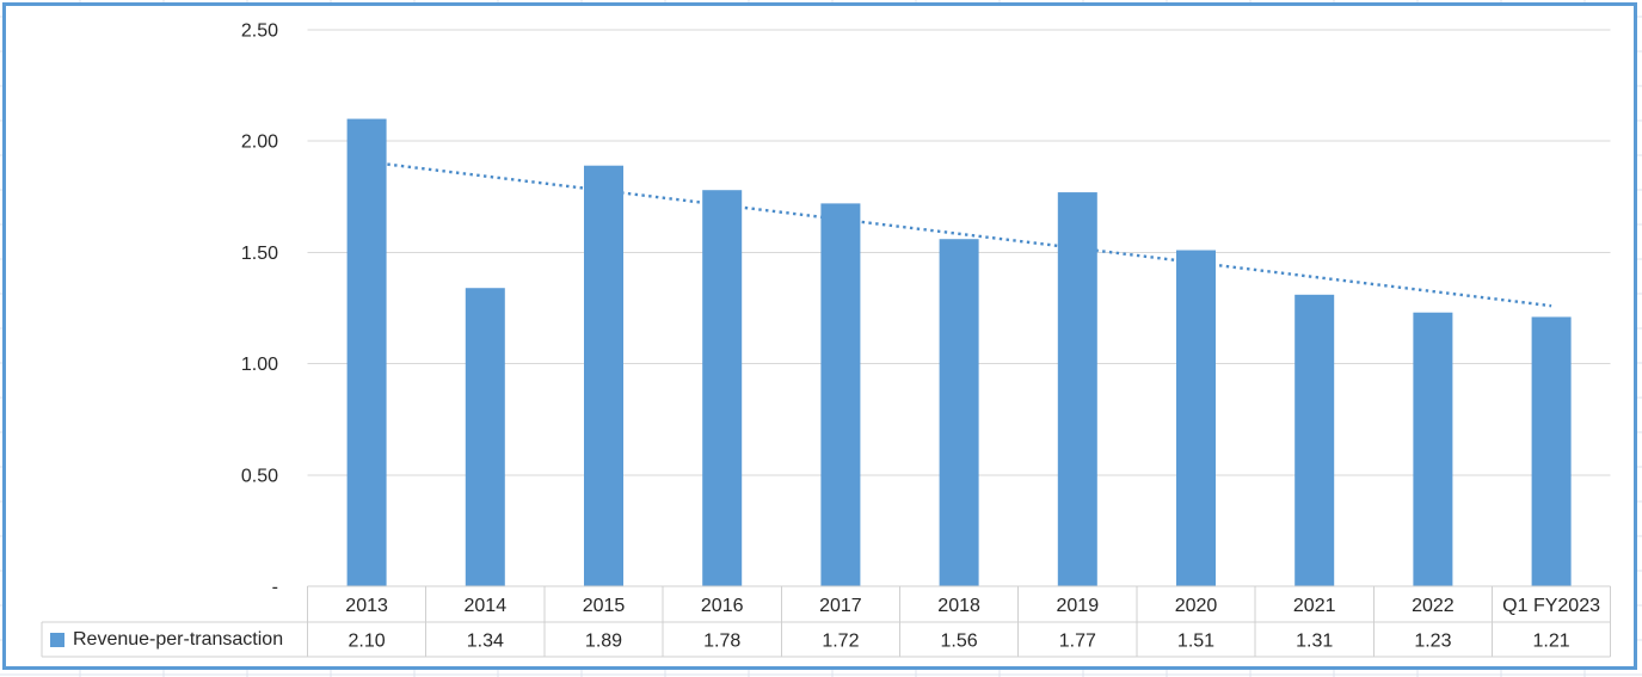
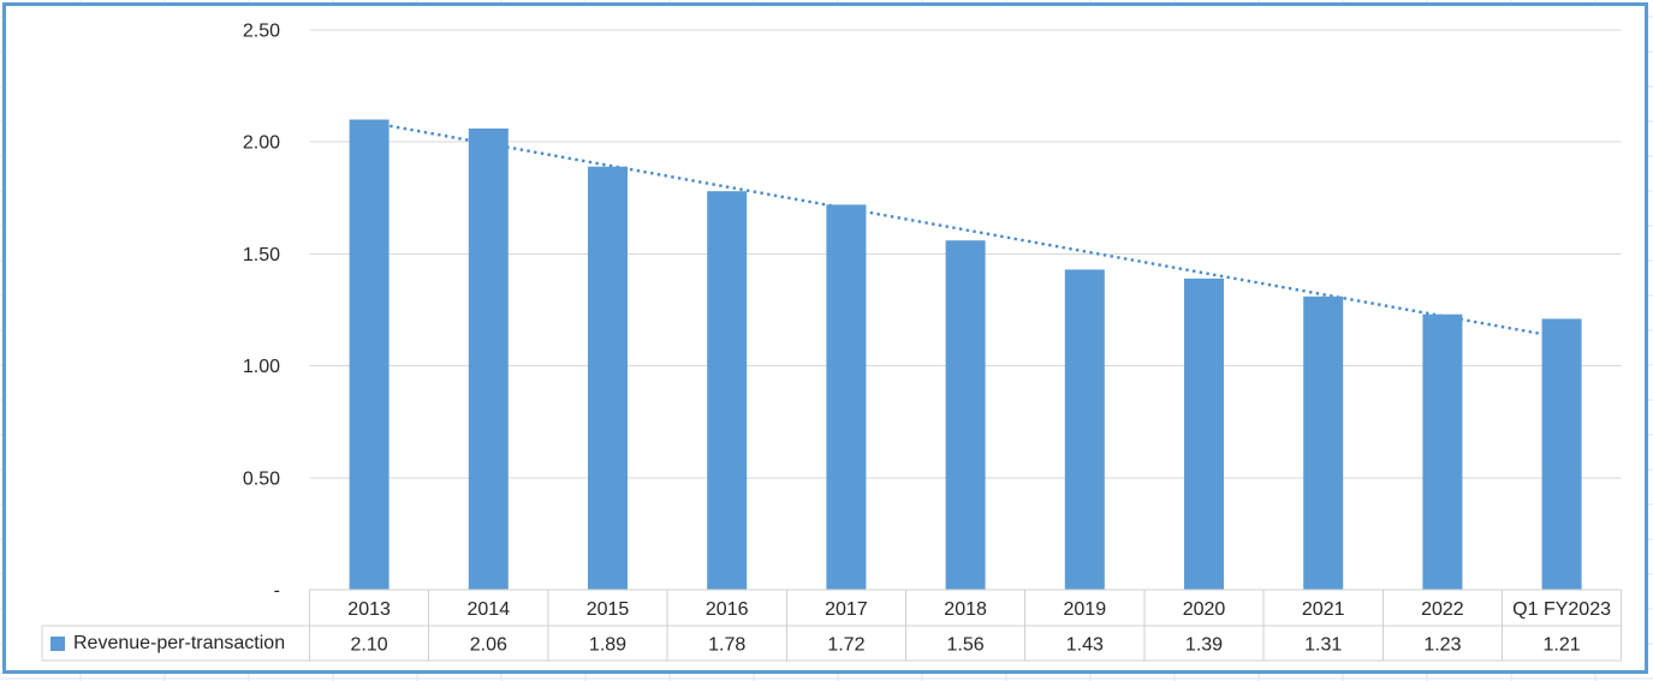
2014: 1.34 -> 2.06
2019: 1.77 -> 1.43
2020: 1.51 -> 1.39
